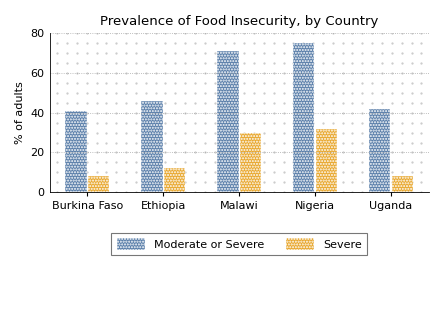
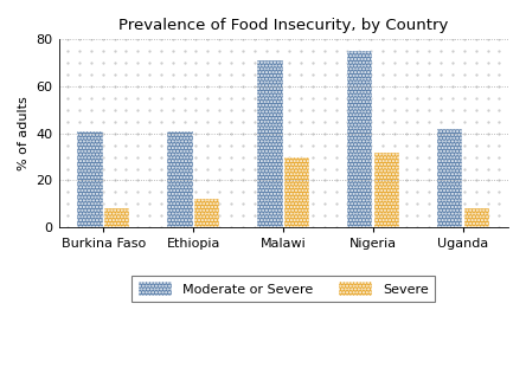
Moderate or Severe/Ethiopia: 46 -> 41
